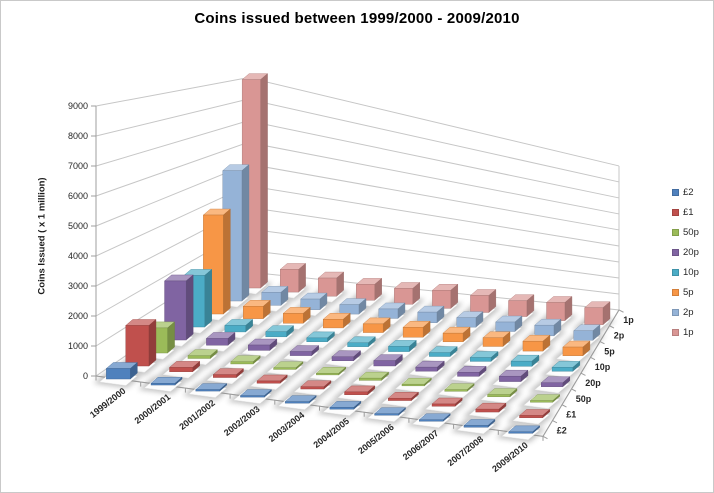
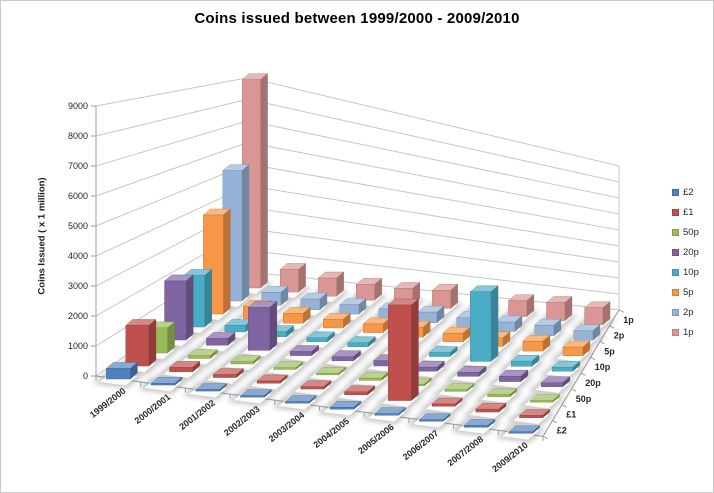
20p/2001/2002: 200 -> 1600
£1/2005/2006: 100 -> 3300
10p/2006/2007: 200 -> 2700
